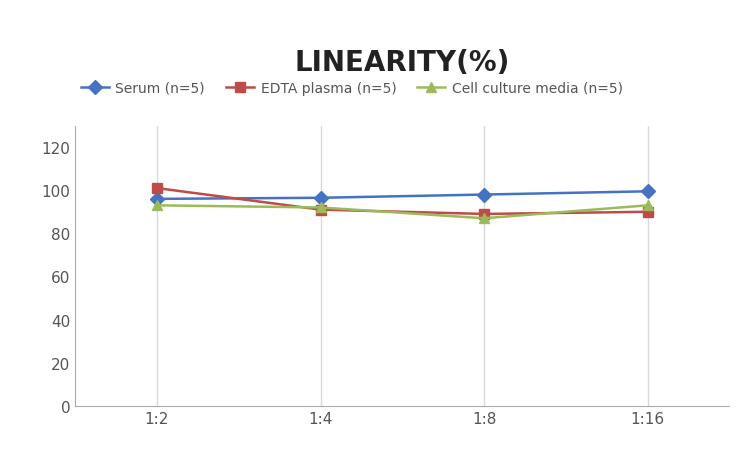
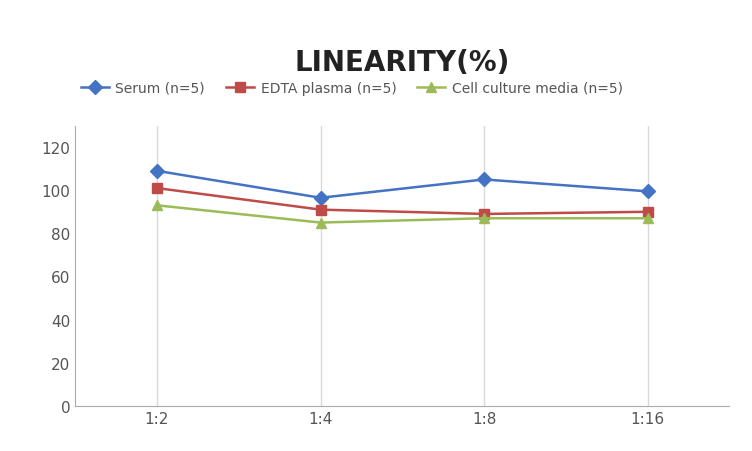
Serum (n=5)/1:2: 96.0 -> 109.0
Cell culture media (n=5)/1:4: 92 -> 85
Serum (n=5)/1:8: 98.0 -> 105.0
Cell culture media (n=5)/1:16: 93 -> 87
